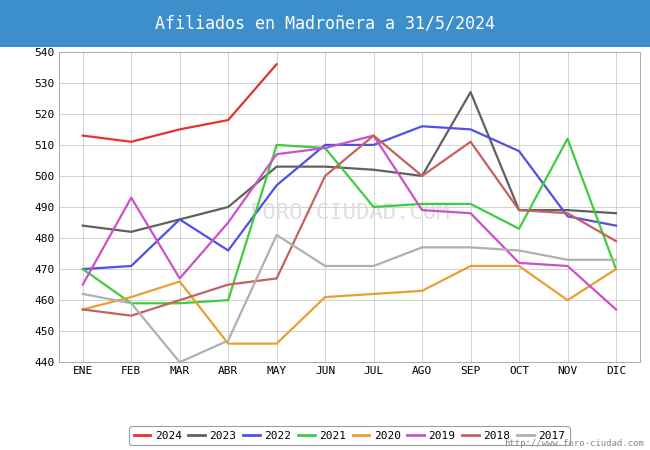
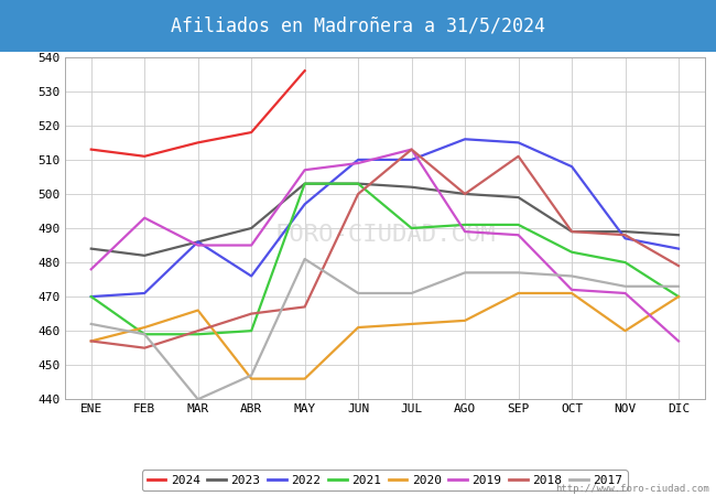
2019/ENE: 465 -> 478
2019/MAR: 467 -> 485
2021/MAY: 510 -> 503
2021/JUN: 509 -> 503
2023/SEP: 527 -> 499
2021/NOV: 512 -> 480
